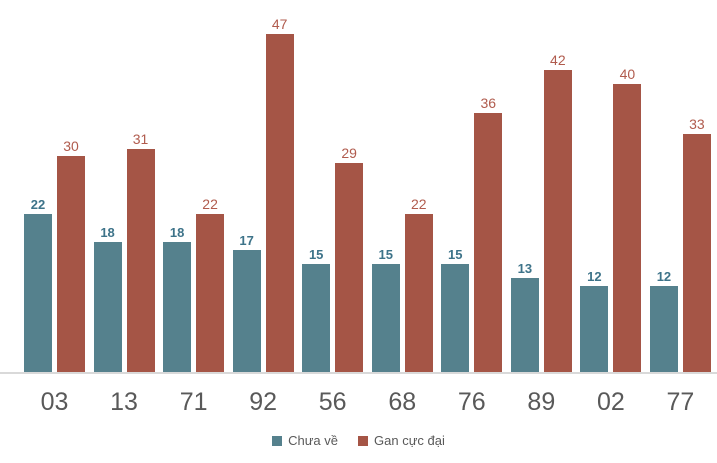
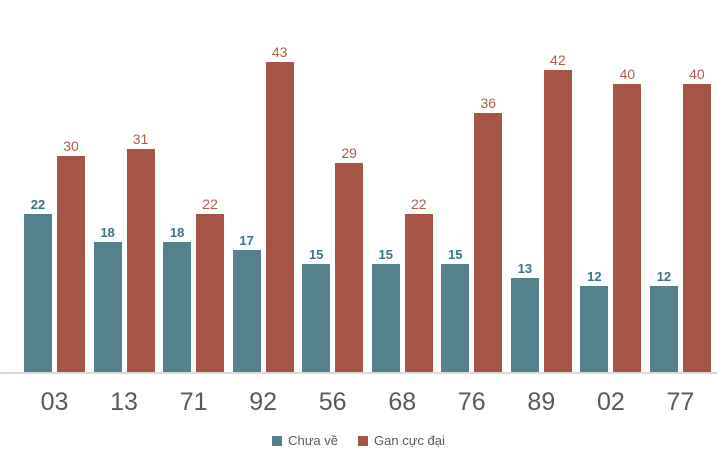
Gan cực đại/92: 47 -> 43
Gan cực đại/77: 33 -> 40
